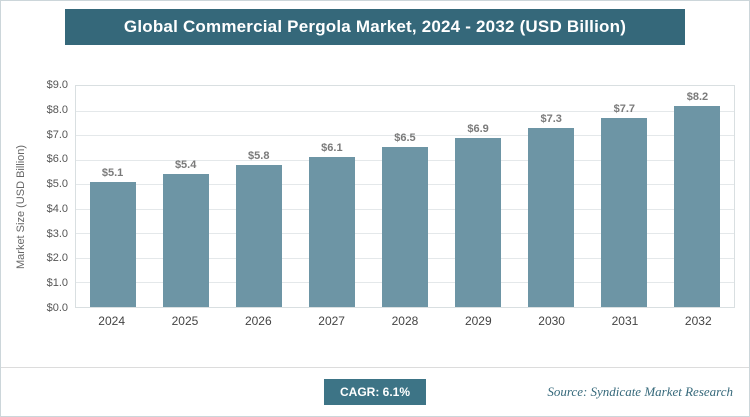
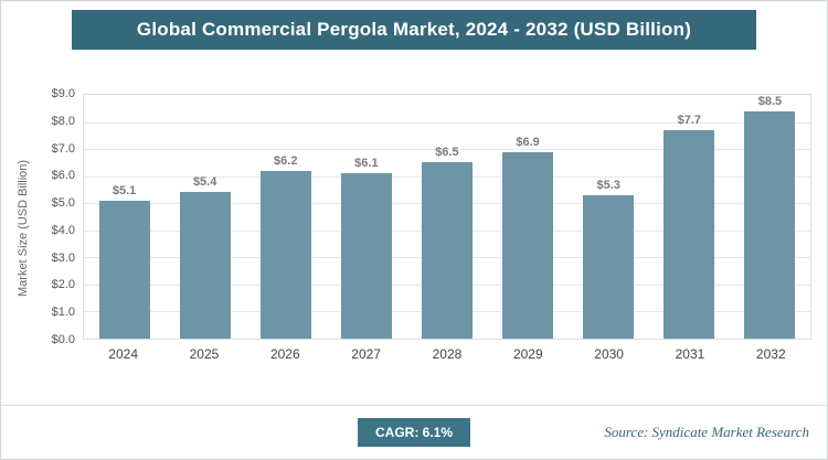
2026: $5.8 -> $6.2
2030: $7.3 -> $5.3
2032: $8.2 -> $8.5
